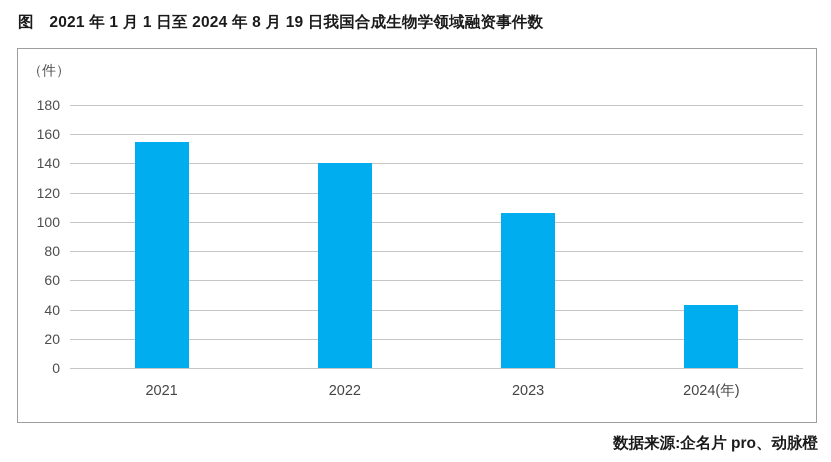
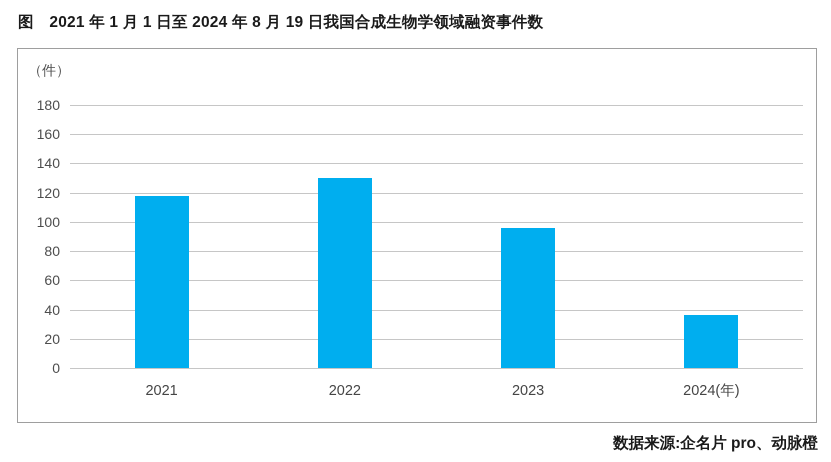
2021: 155 -> 118
2022: 140 -> 130
2023: 106 -> 96
2024(年): 43 -> 36
